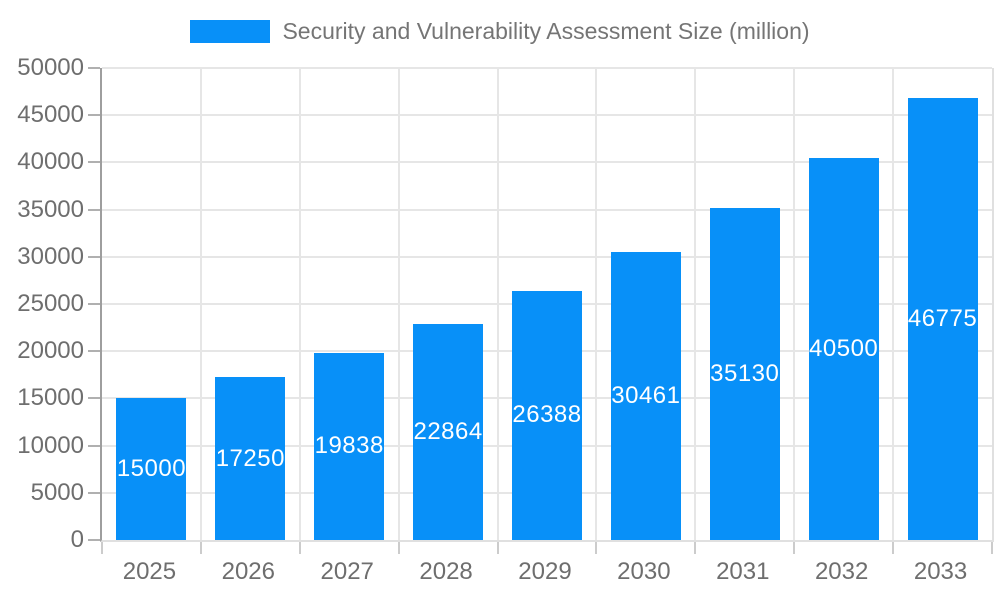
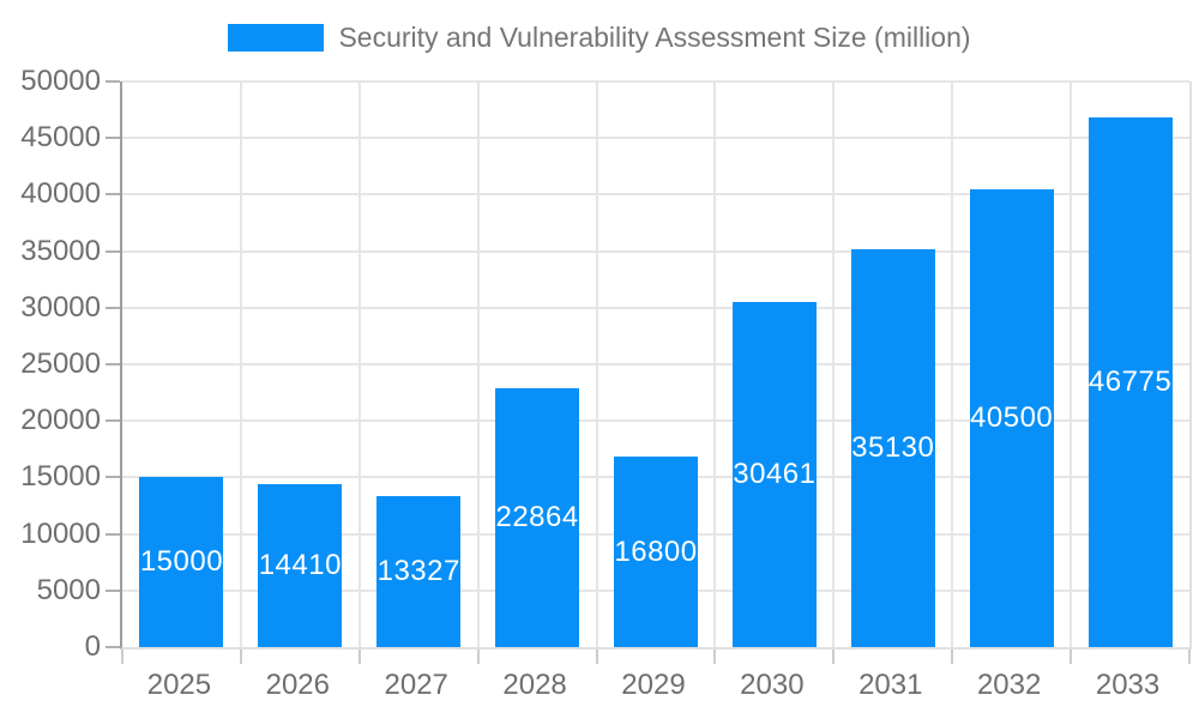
2026: 17250 -> 14410
2027: 19838 -> 13327
2029: 26388 -> 16800
